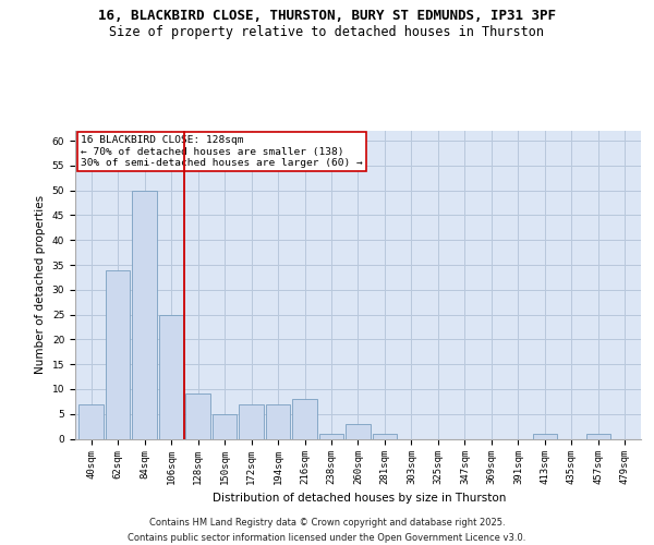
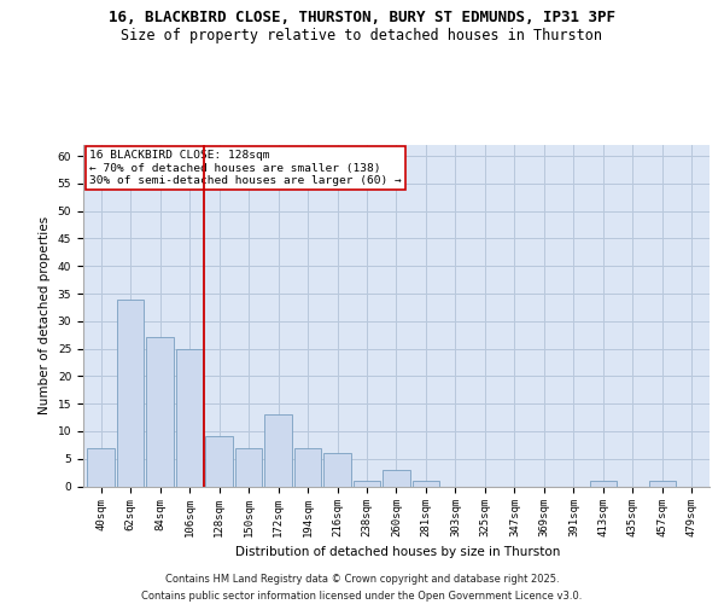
84sqm: 50 -> 27
150sqm: 5 -> 7
172sqm: 7 -> 13
216sqm: 8 -> 6
